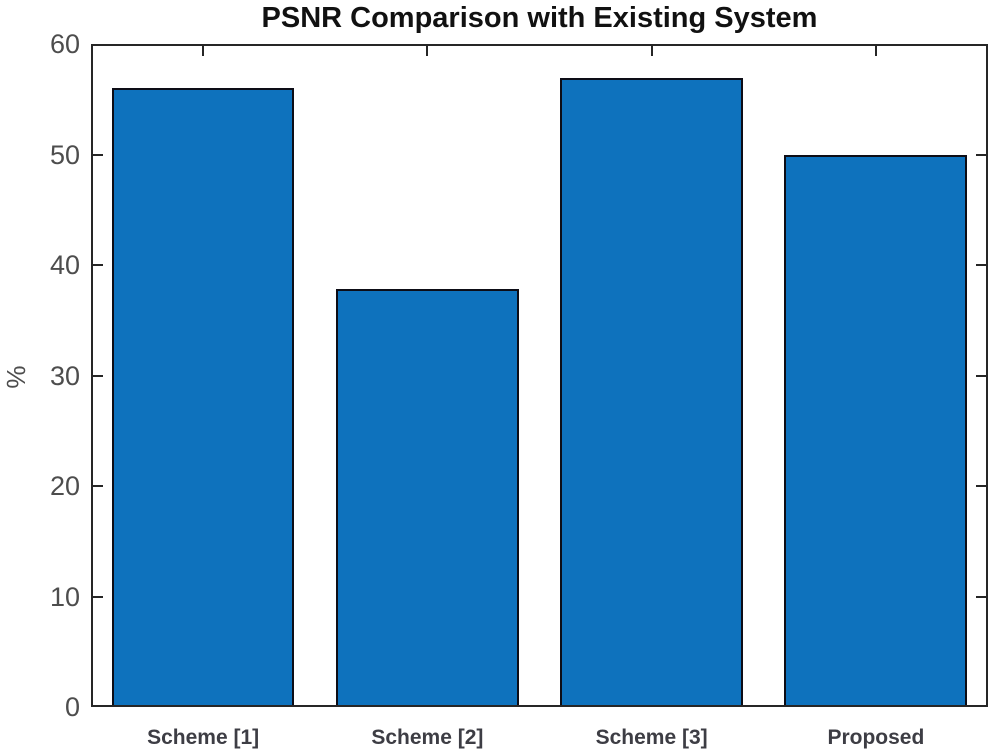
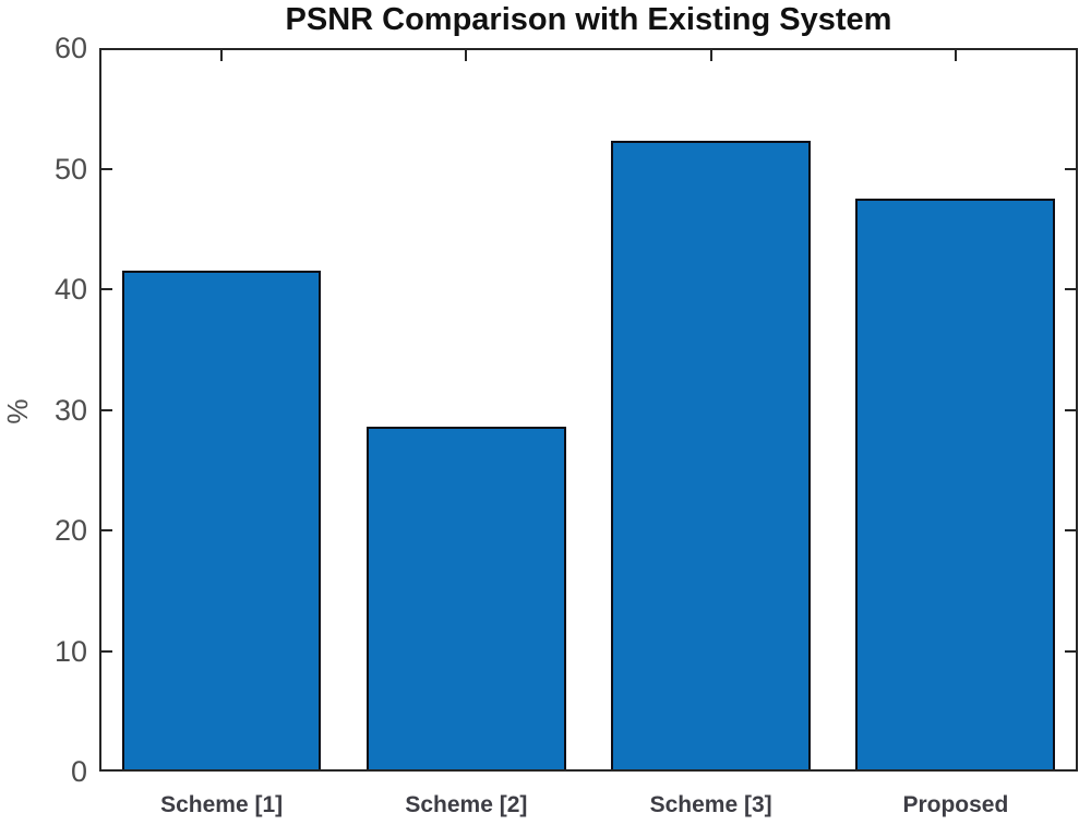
Scheme [1]: 56.0 -> 41.5
Scheme [2]: 37.8 -> 28.6
Scheme [3]: 56.9 -> 52.3
Proposed: 50.0 -> 47.5
